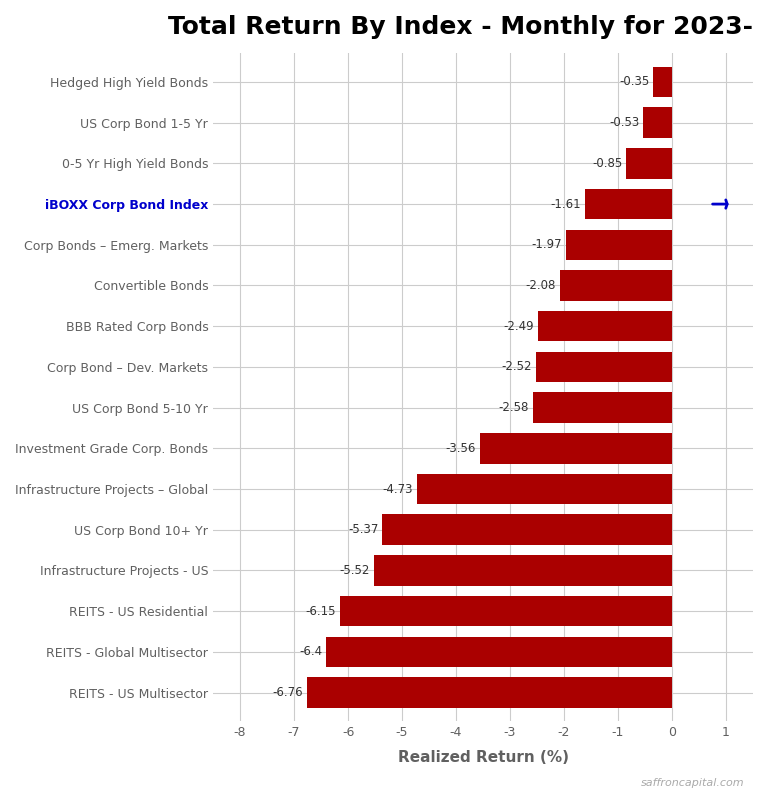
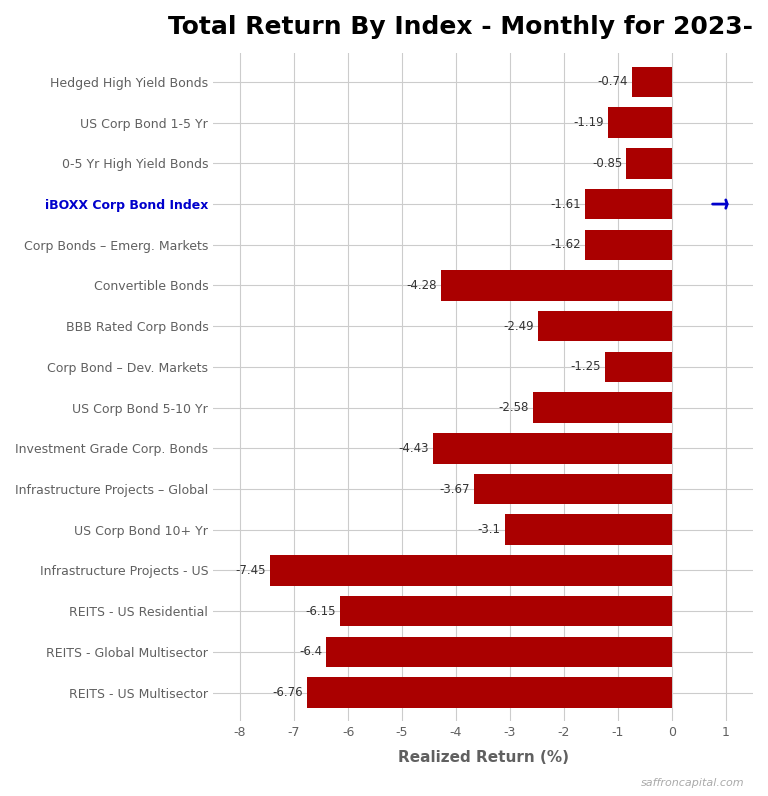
Hedged High Yield Bonds: -0.35 -> -0.74
US Corp Bond 1-5 Yr: -0.53 -> -1.19
Corp Bonds – Emerg. Markets: -1.97 -> -1.62
Convertible Bonds: -2.08 -> -4.28
Corp Bond – Dev. Markets: -2.52 -> -1.25
Investment Grade Corp. Bonds: -3.56 -> -4.43
Infrastructure Projects – Global: -4.73 -> -3.67
US Corp Bond 10+ Yr: -5.37 -> -3.1
Infrastructure Projects - US: -5.52 -> -7.45
